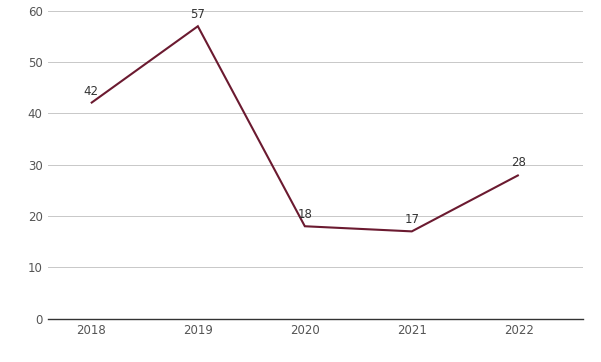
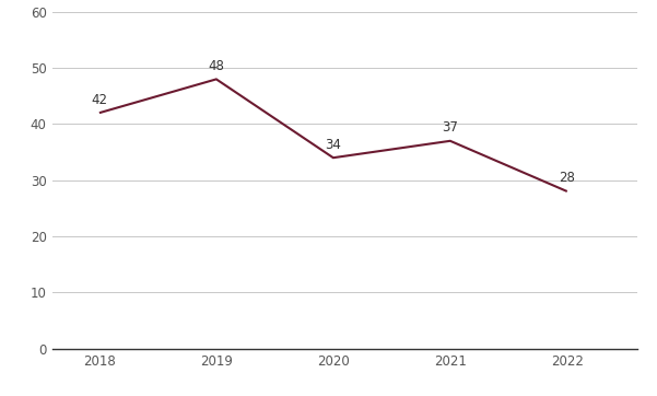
2019: 57 -> 48
2020: 18 -> 34
2021: 17 -> 37
